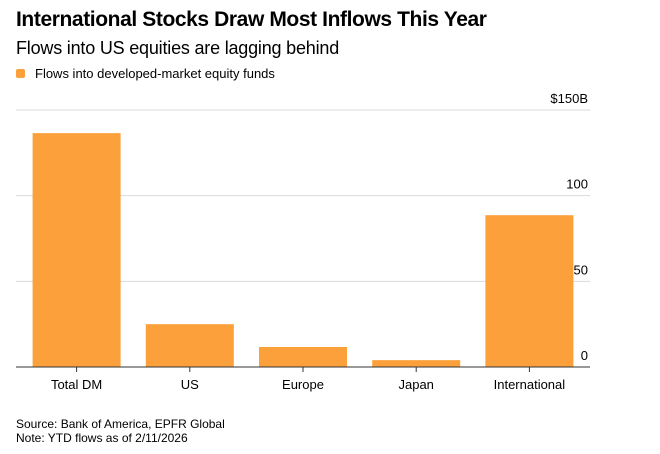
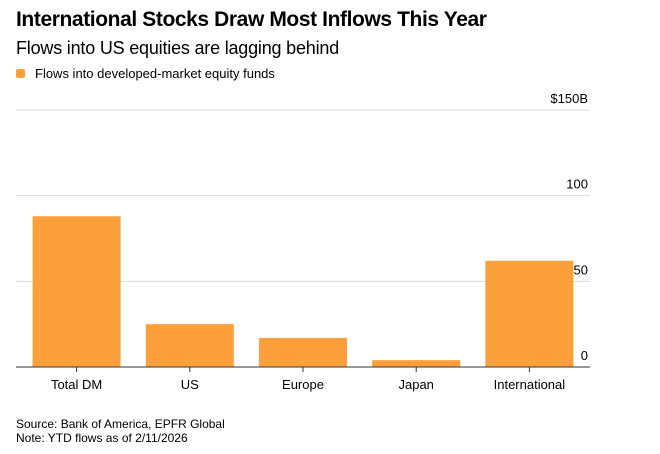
Total DM: $136B -> $88B
Europe: $12B -> $17B
International: $89B -> $62B
